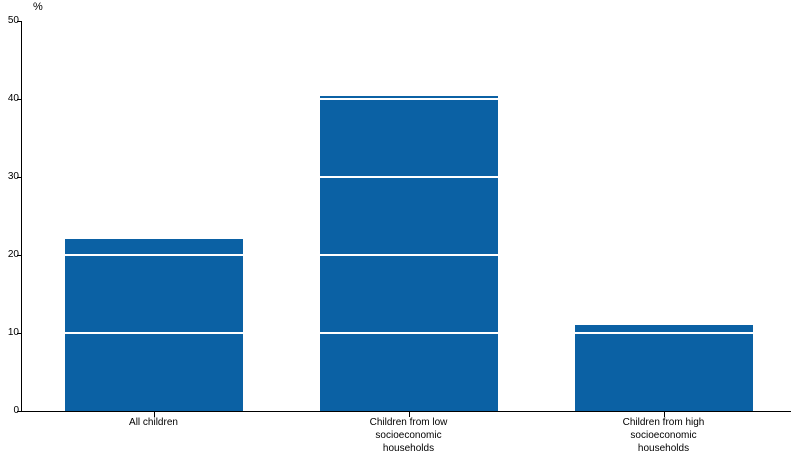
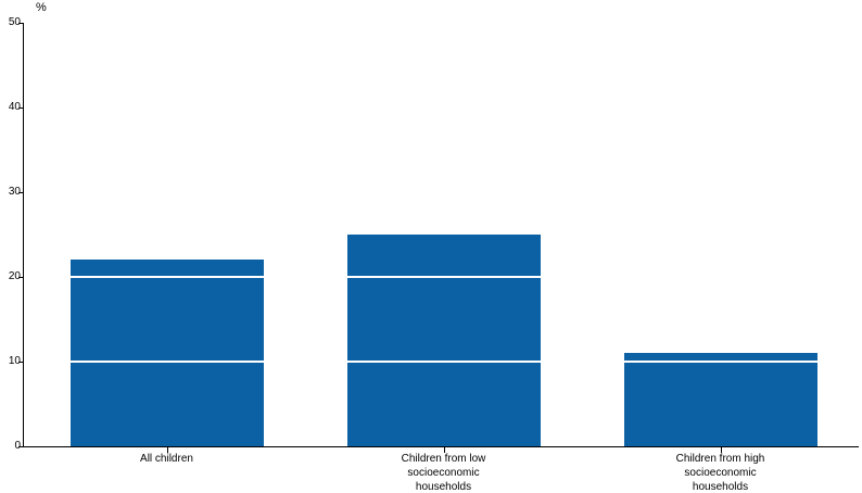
Children from low socioeconomic households: 40 -> 25
